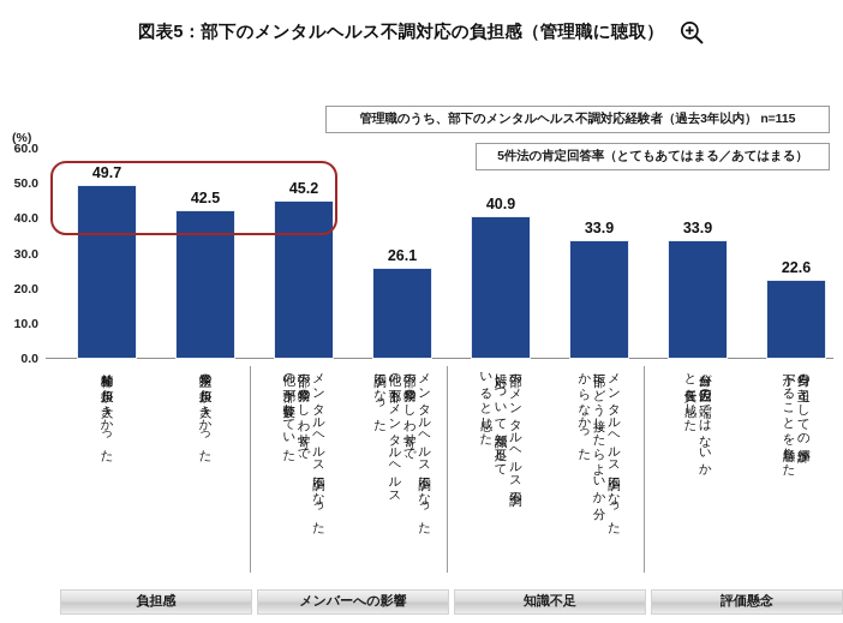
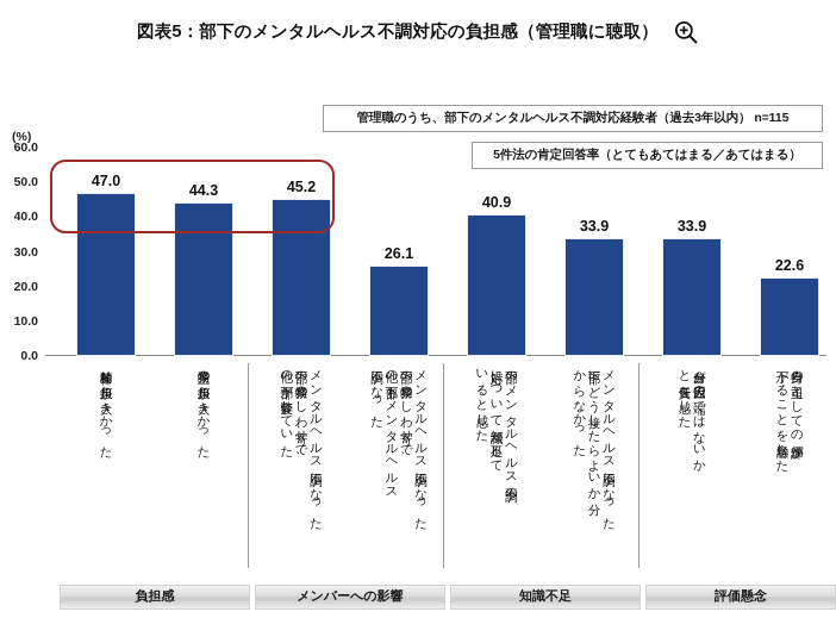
精神的な負担が大きかった: 49.7 -> 47.0
業務上の負担が大きかった: 42.5 -> 44.3
